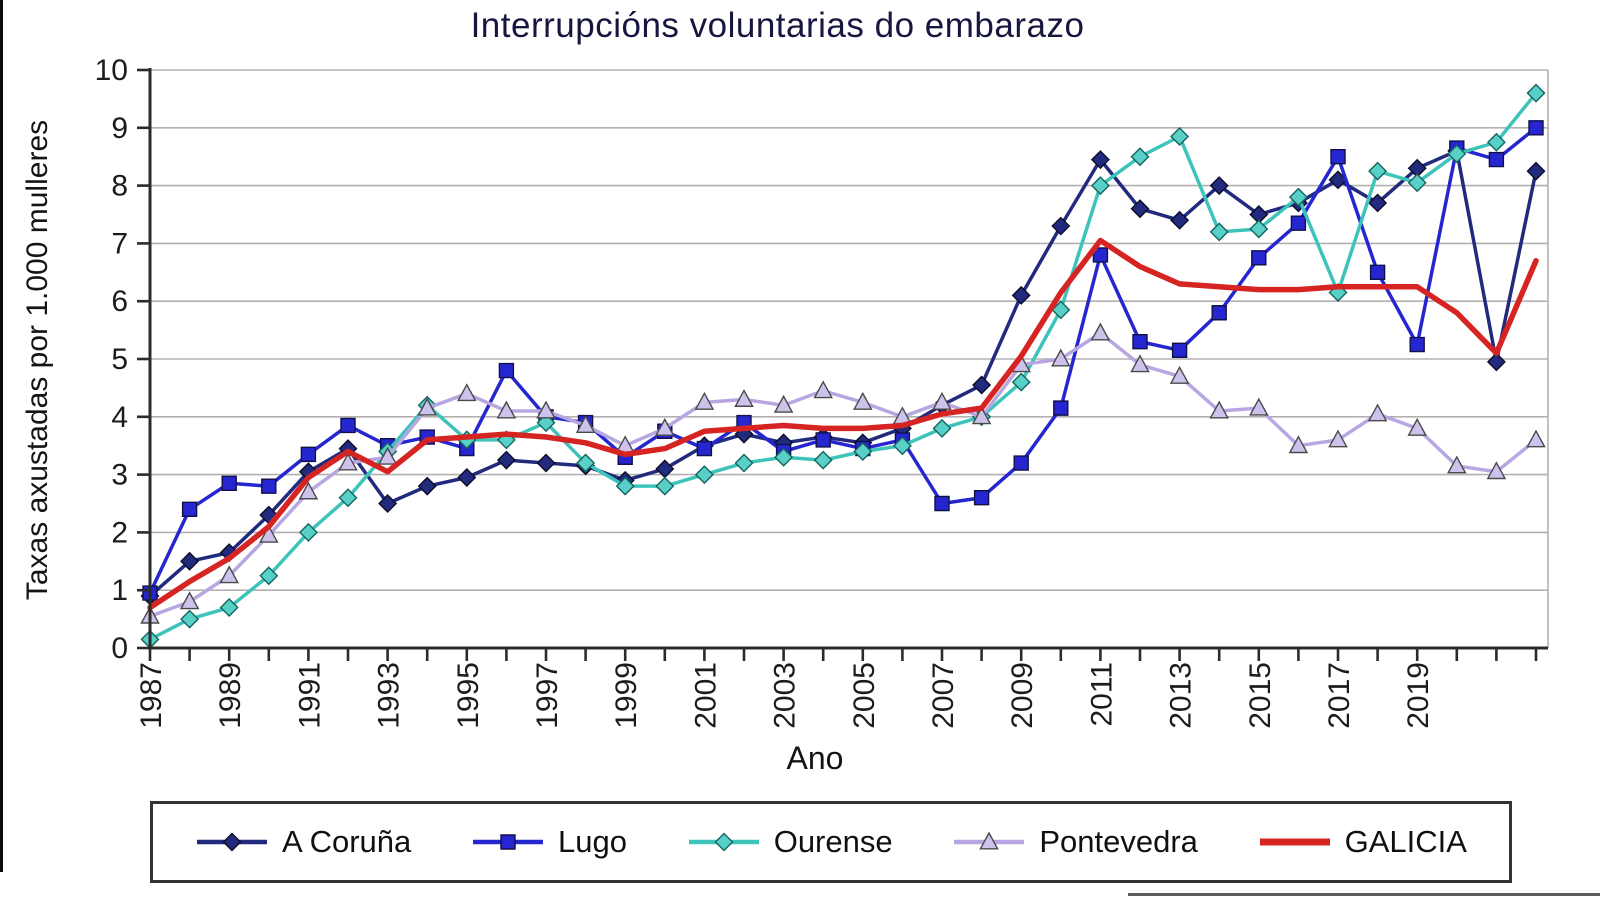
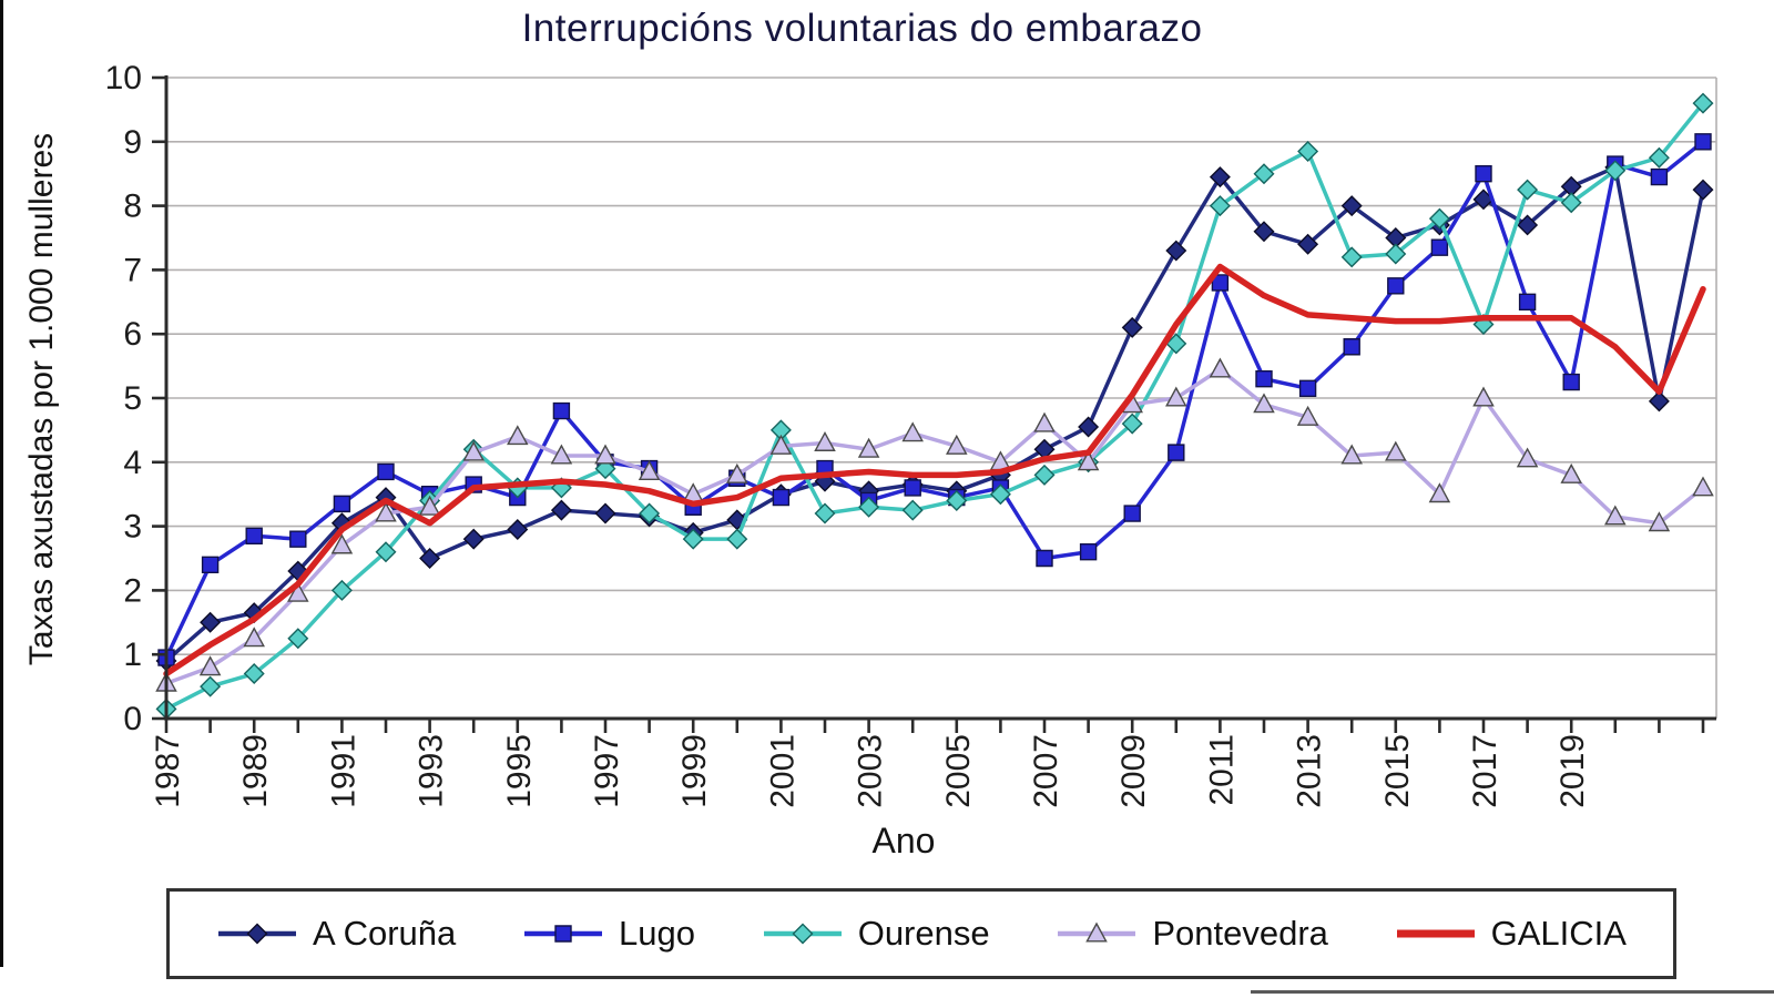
Ourense/2001: 3.0 -> 4.5
Pontevedra/2007: 4.2 -> 4.6
Pontevedra/2017: 3.6 -> 5.0
